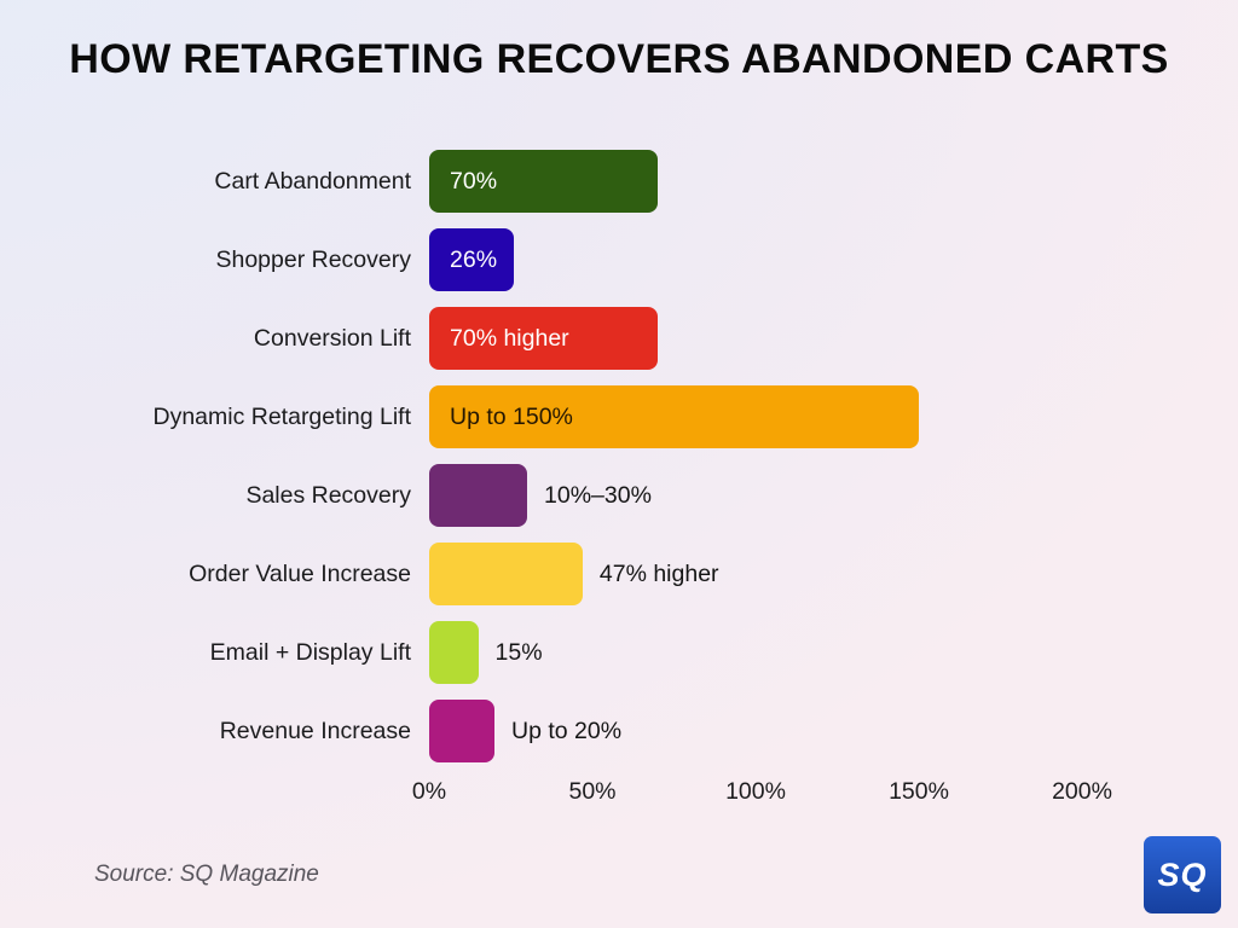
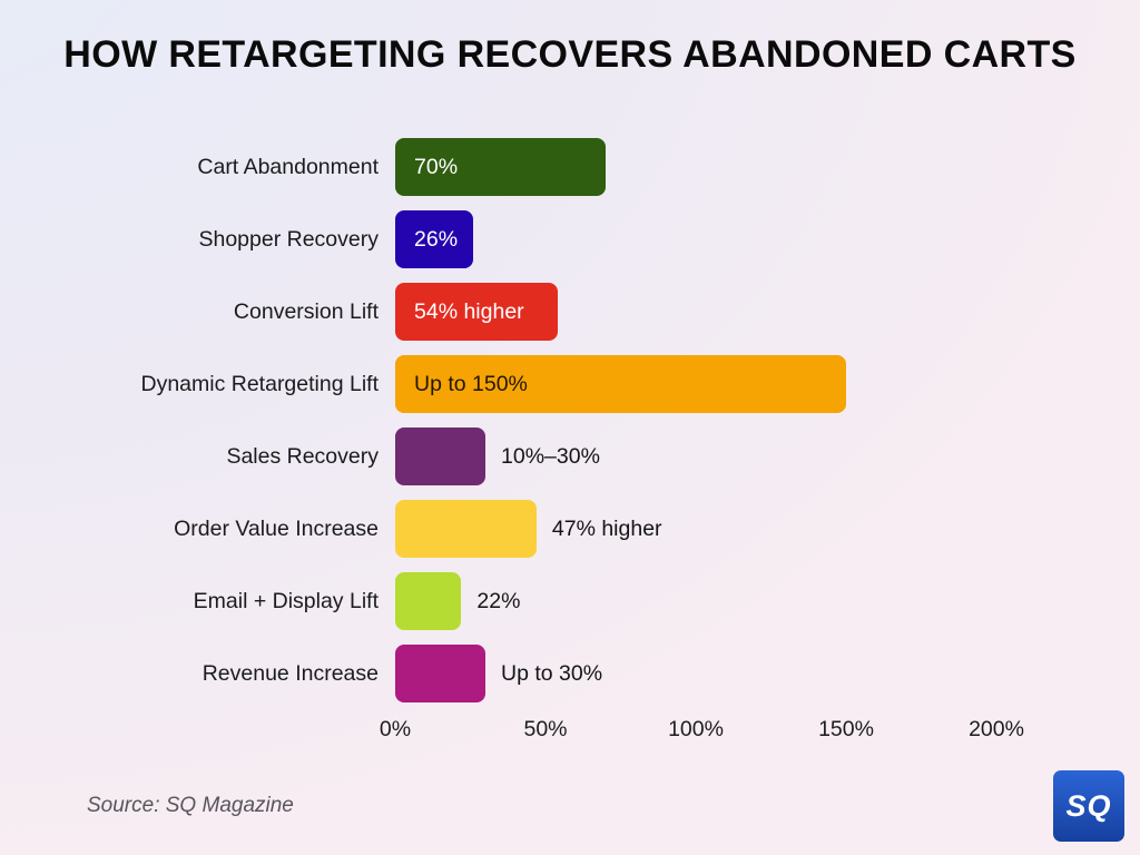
Conversion Lift: 70% -> 54%
Email + Display Lift: 15% -> 22%
Revenue Increase: 20% -> 30%
